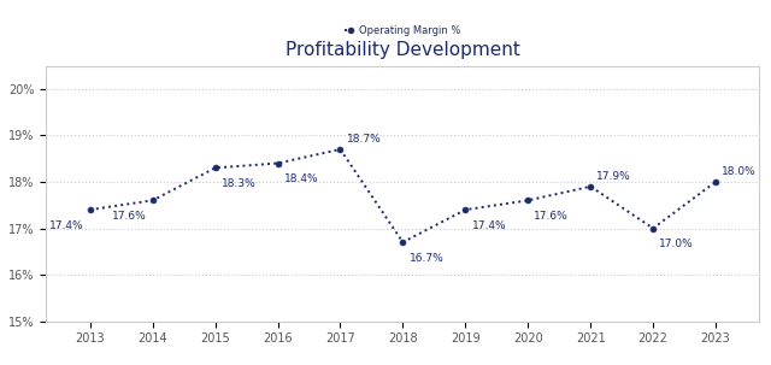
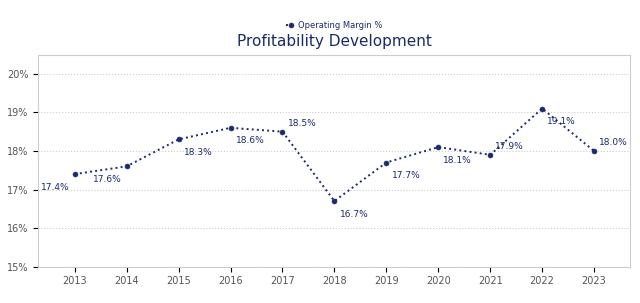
2016: 18.4% -> 18.6%
2017: 18.7% -> 18.5%
2019: 17.4% -> 17.7%
2020: 17.6% -> 18.1%
2022: 17.0% -> 19.1%
